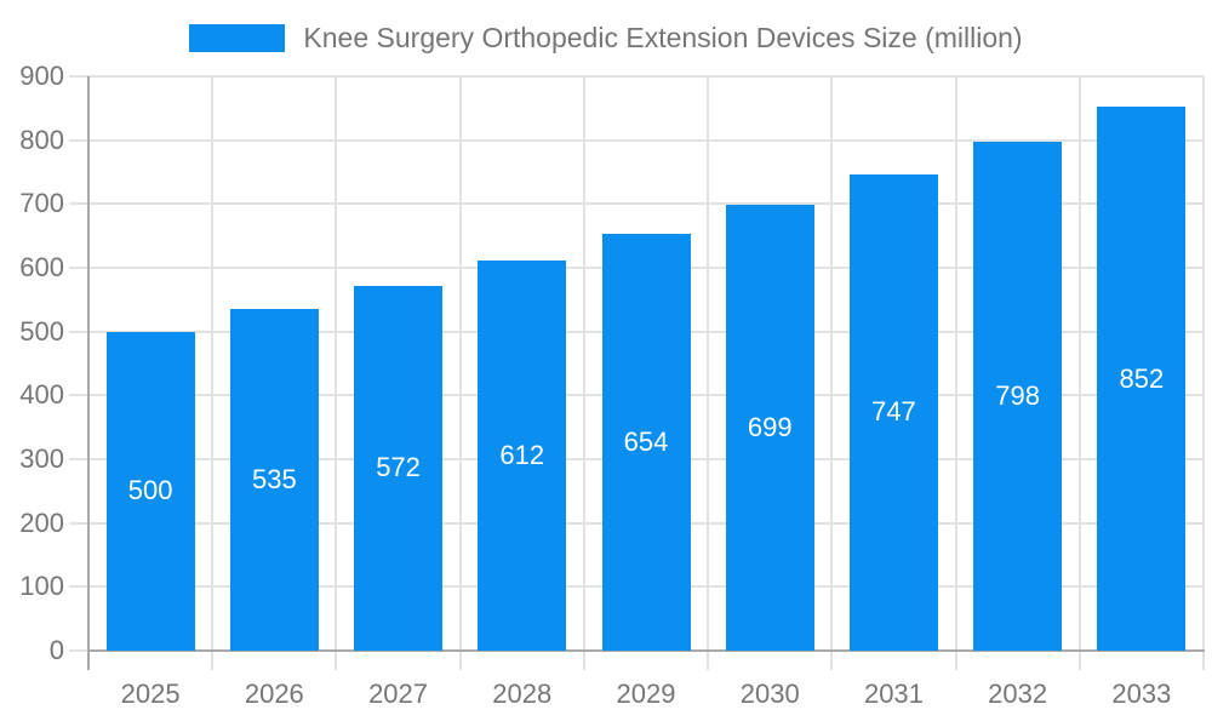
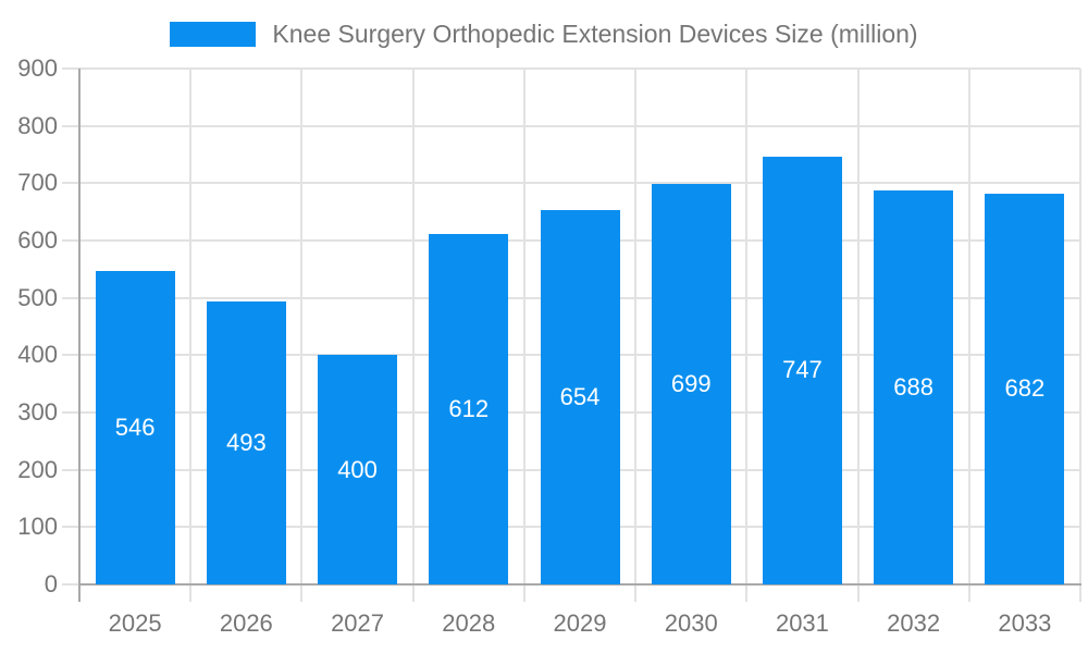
2025: 500 -> 546
2026: 535 -> 493
2027: 572 -> 400
2032: 798 -> 688
2033: 852 -> 682
